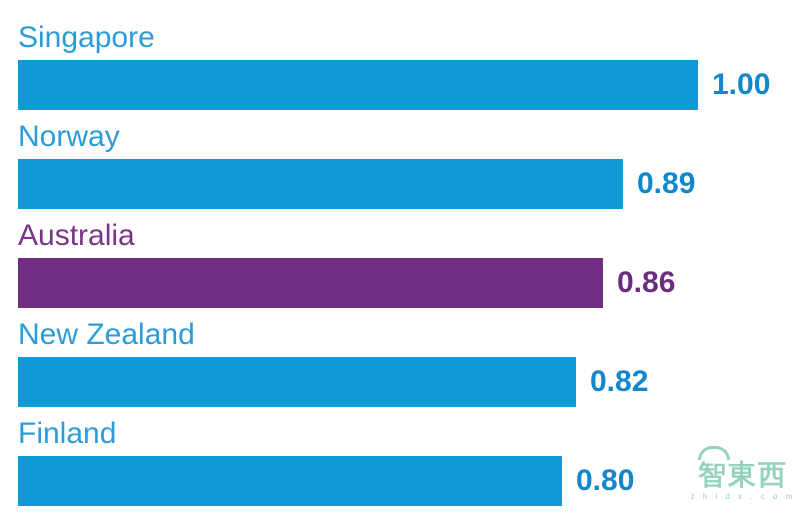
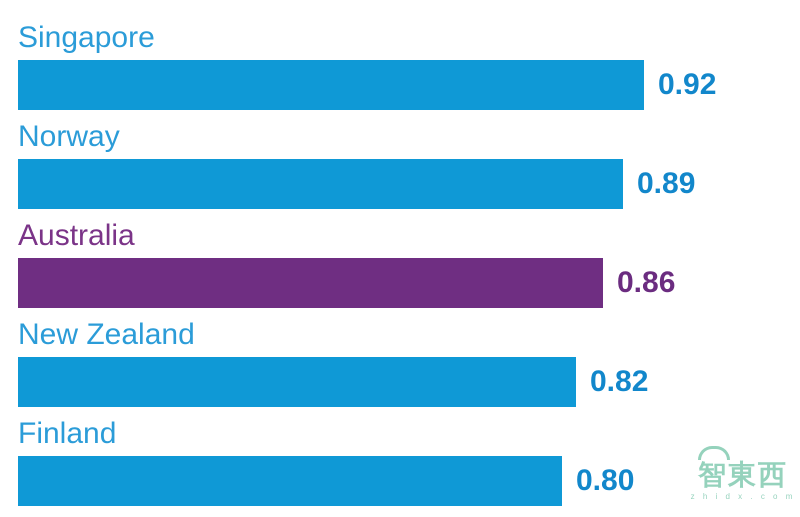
Singapore: 1.00 -> 0.92
